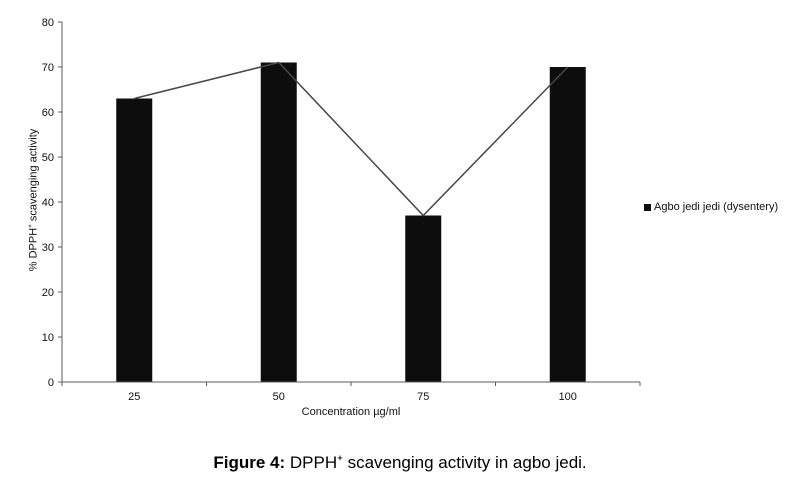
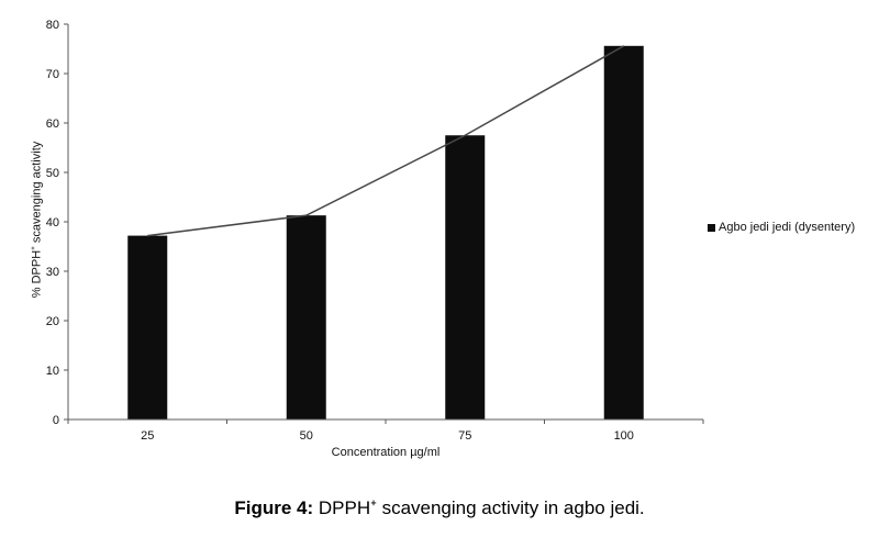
25: 63 -> 37
50: 71 -> 41
75: 37 -> 58
100: 70 -> 76
